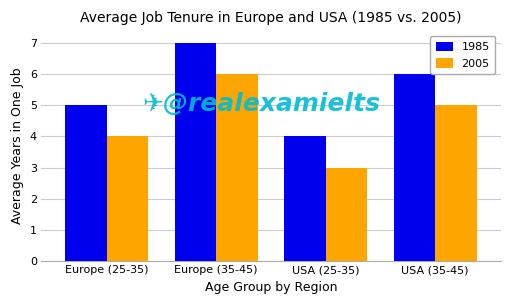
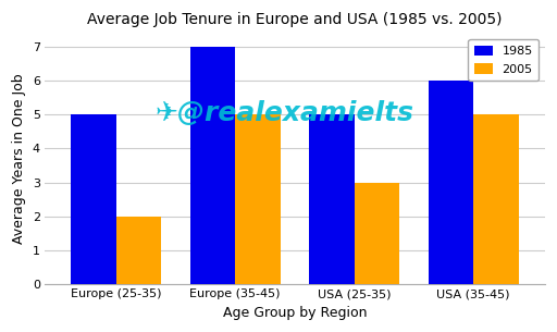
2005/Europe (25-35): 4 -> 2
2005/Europe (35-45): 6 -> 5
1985/USA (25-35): 4 -> 5
